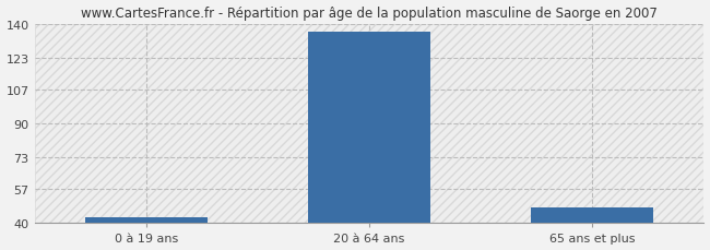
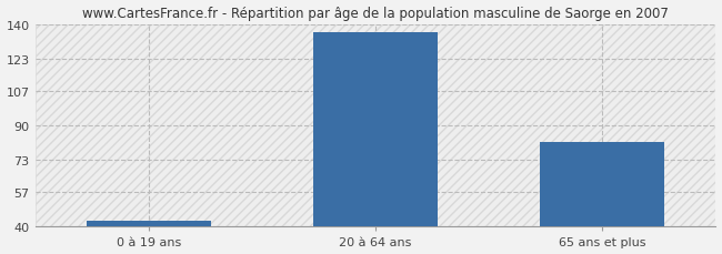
65 ans et plus: 48 -> 82
